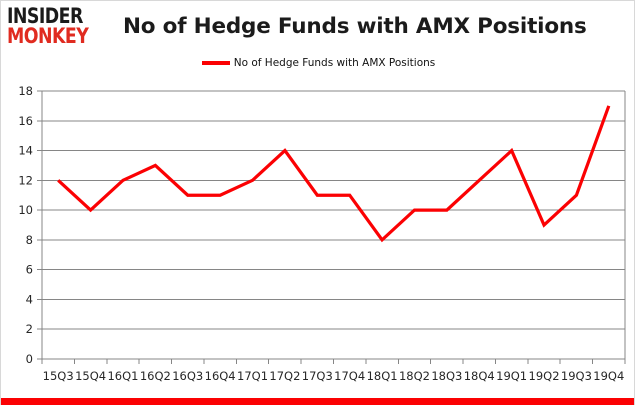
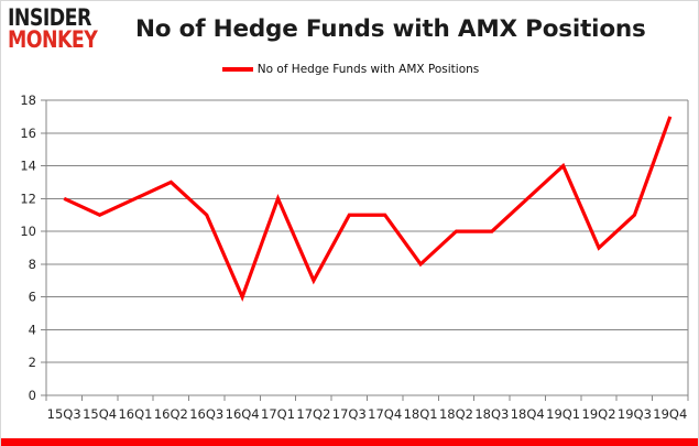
15Q4: 10 -> 11
16Q4: 11 -> 6
17Q2: 14 -> 7
